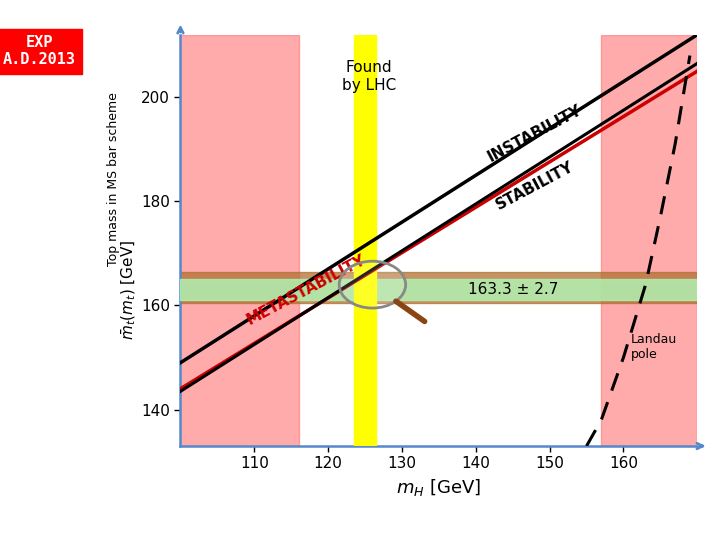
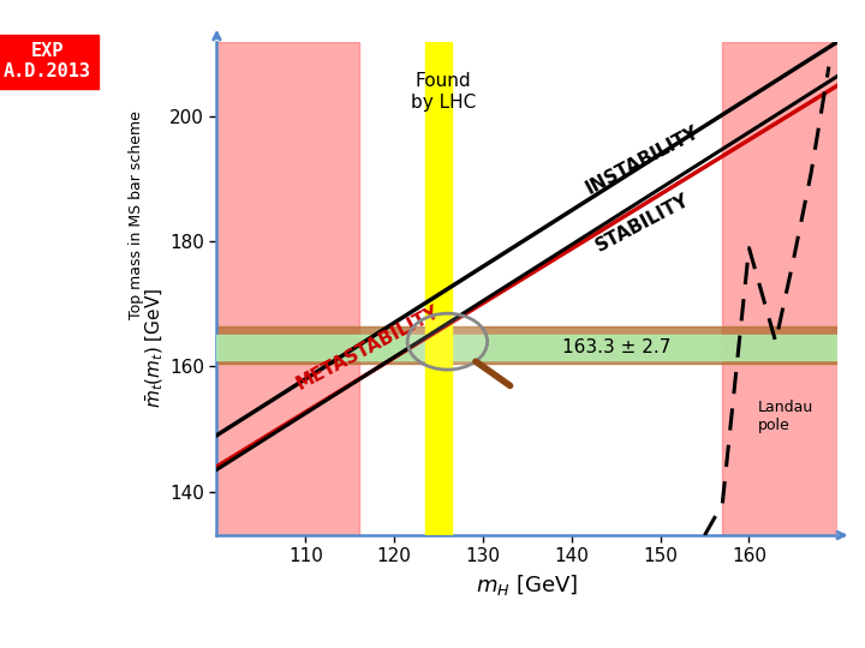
160: 150 -> 179
